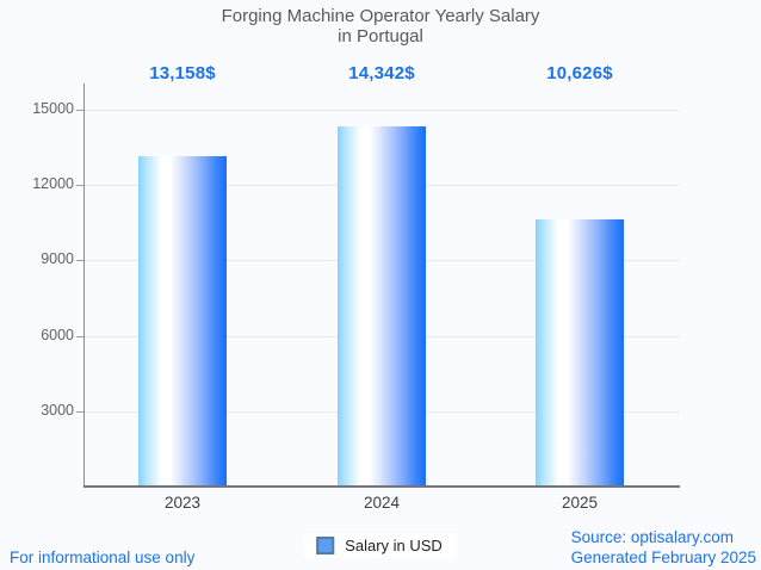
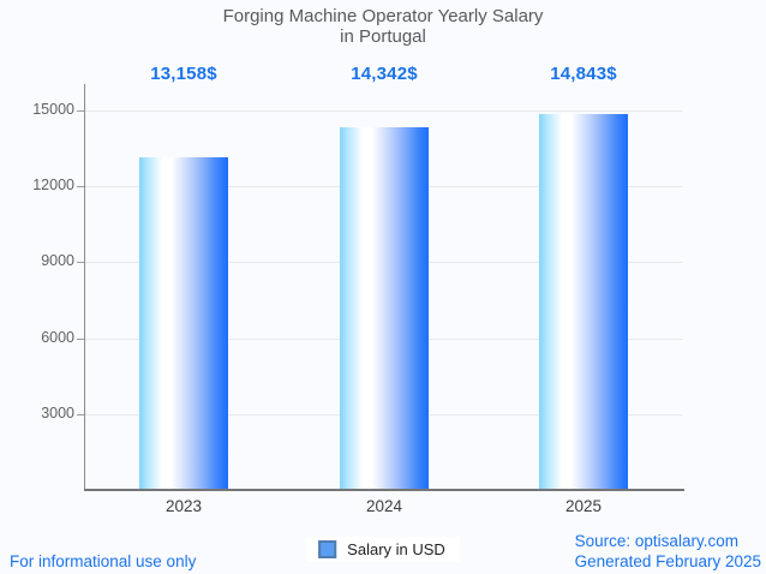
2025: 10,626 -> 14,843
